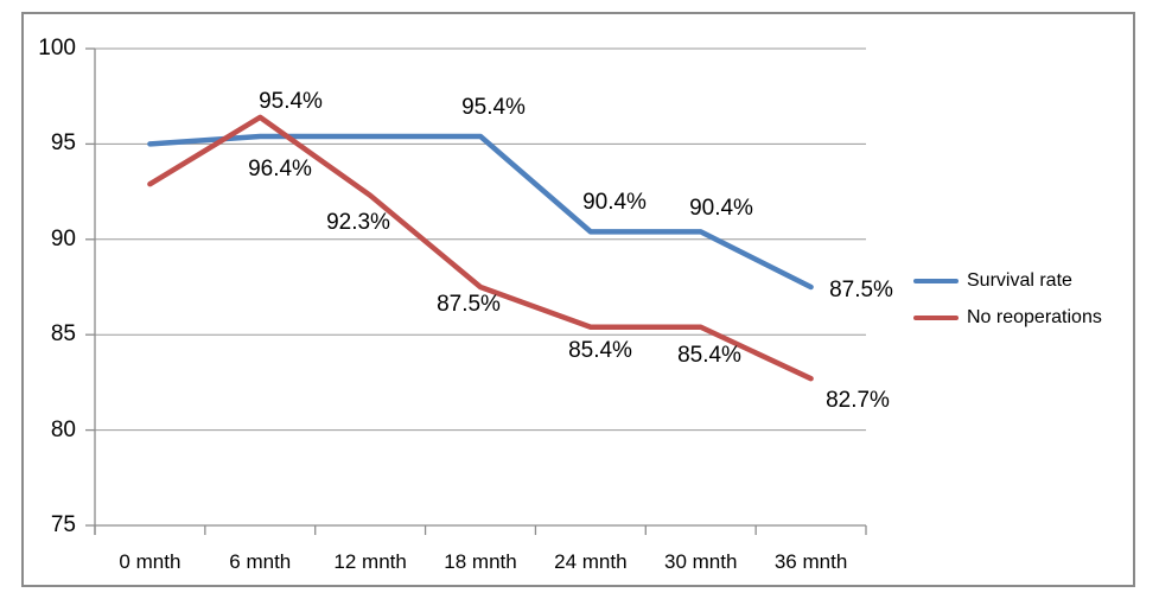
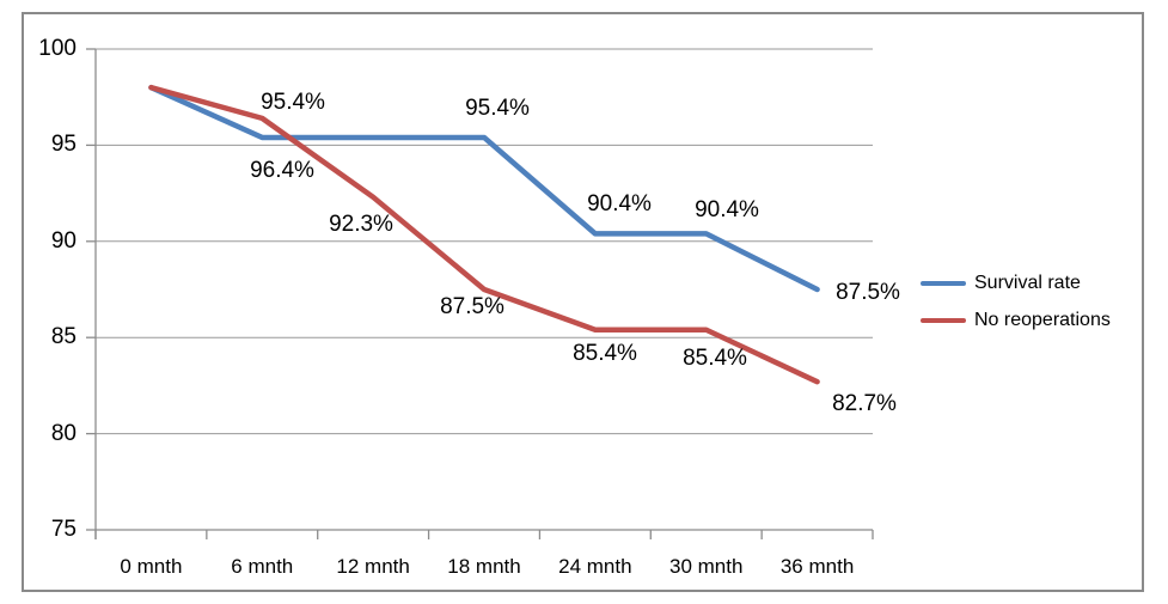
Survival rate/0 mnth: 95.0 -> 98.0
No reoperations/0 mnth: 92.9 -> 98.0
